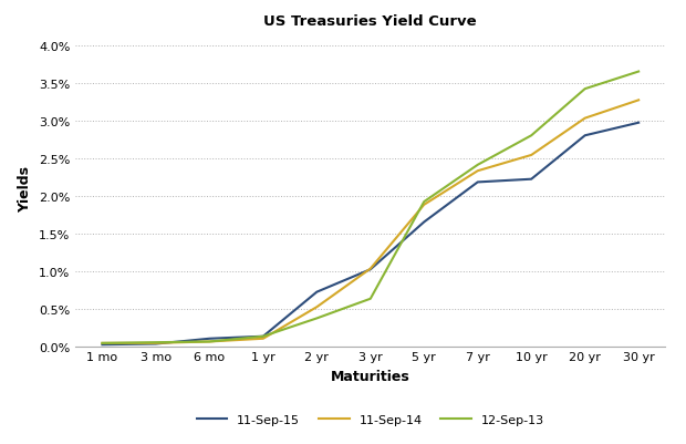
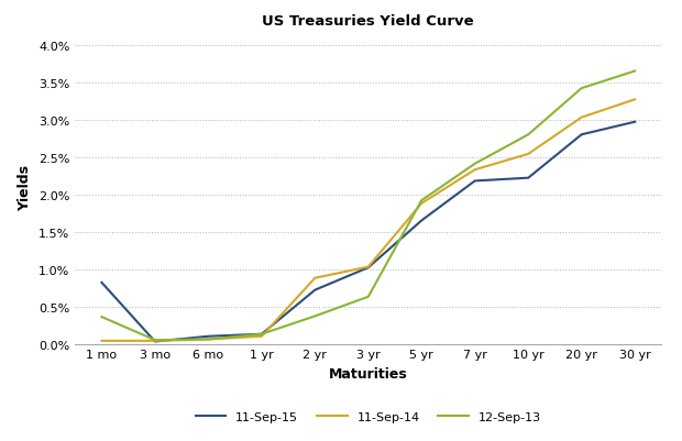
11-Sep-15/1 mo: 0.02% -> 0.82%
12-Sep-13/1 mo: 0.04% -> 0.36%
11-Sep-14/2 yr: 0.52% -> 0.88%
